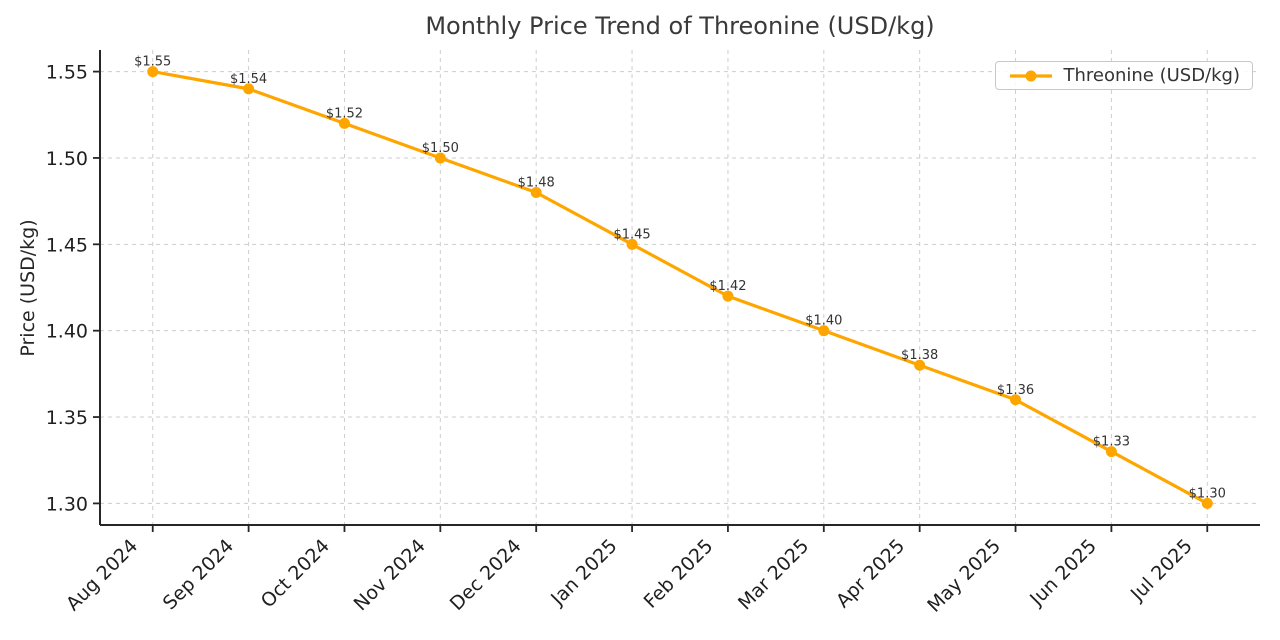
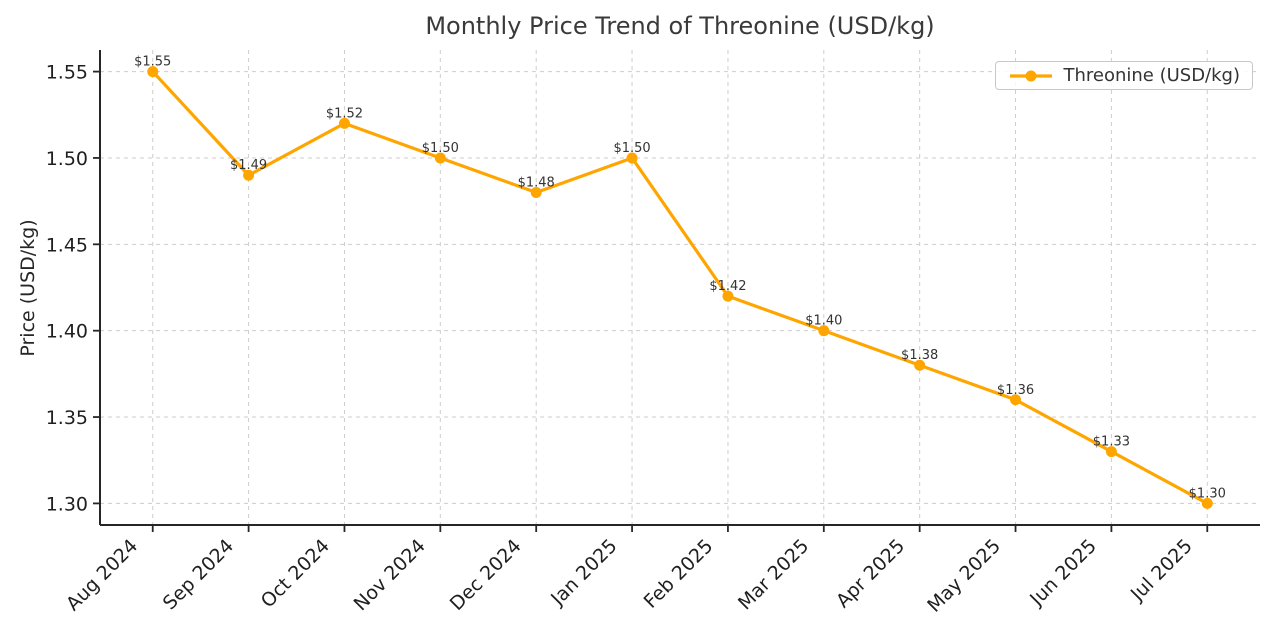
Sep 2024: $1.54 -> $1.49
Jan 2025: $1.45 -> $1.50
